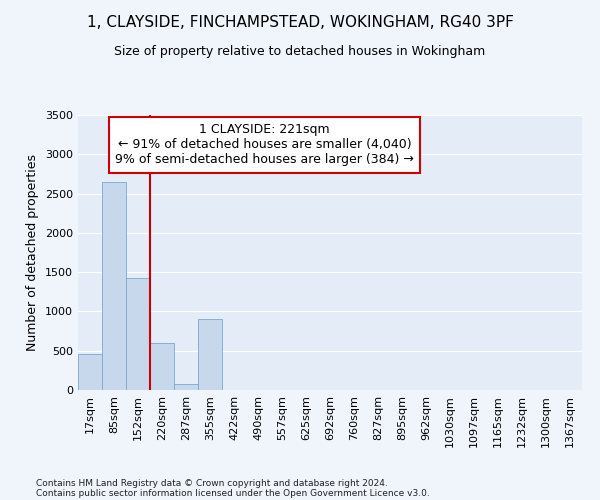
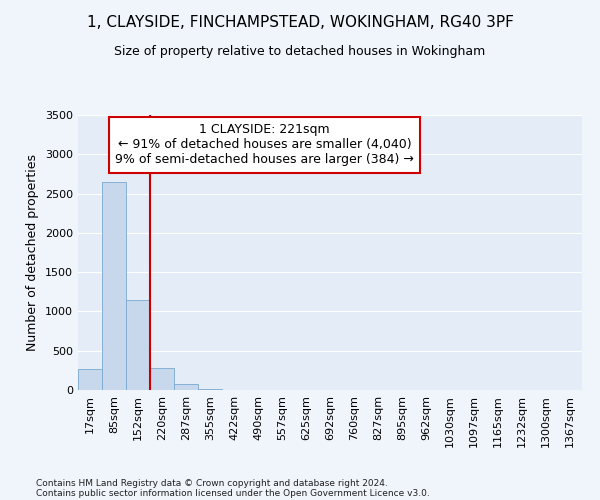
17sqm: 460 -> 260
152sqm: 1420 -> 1150
220sqm: 600 -> 280
355sqm: 900 -> 10
